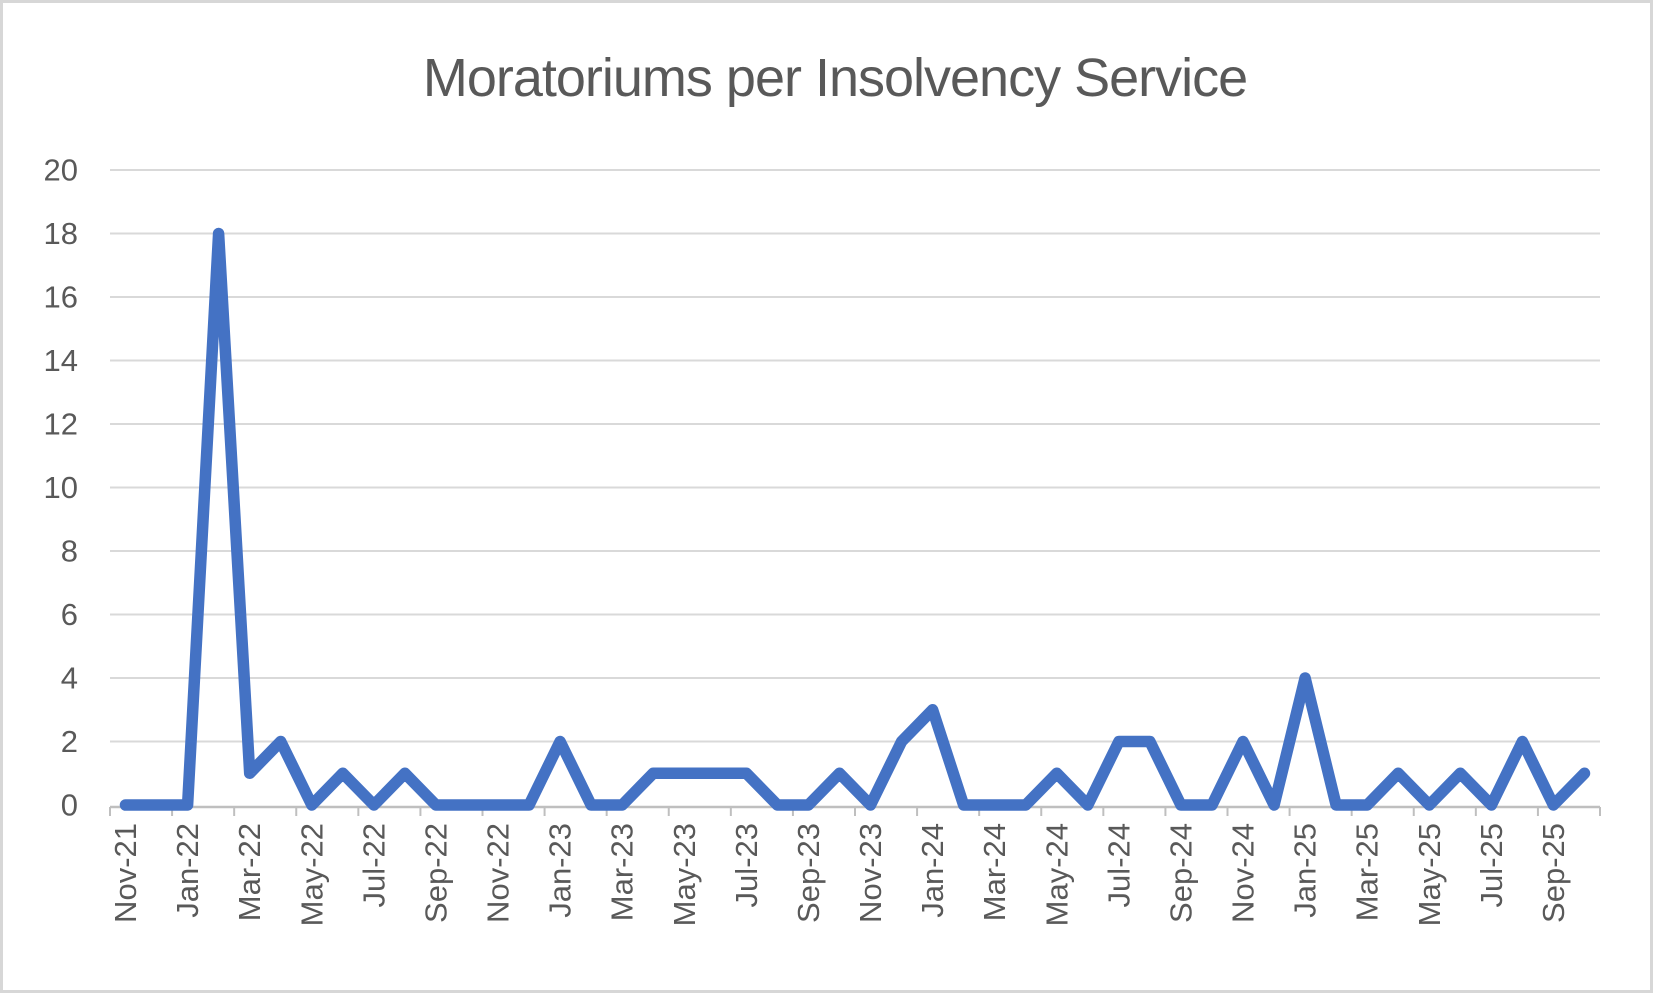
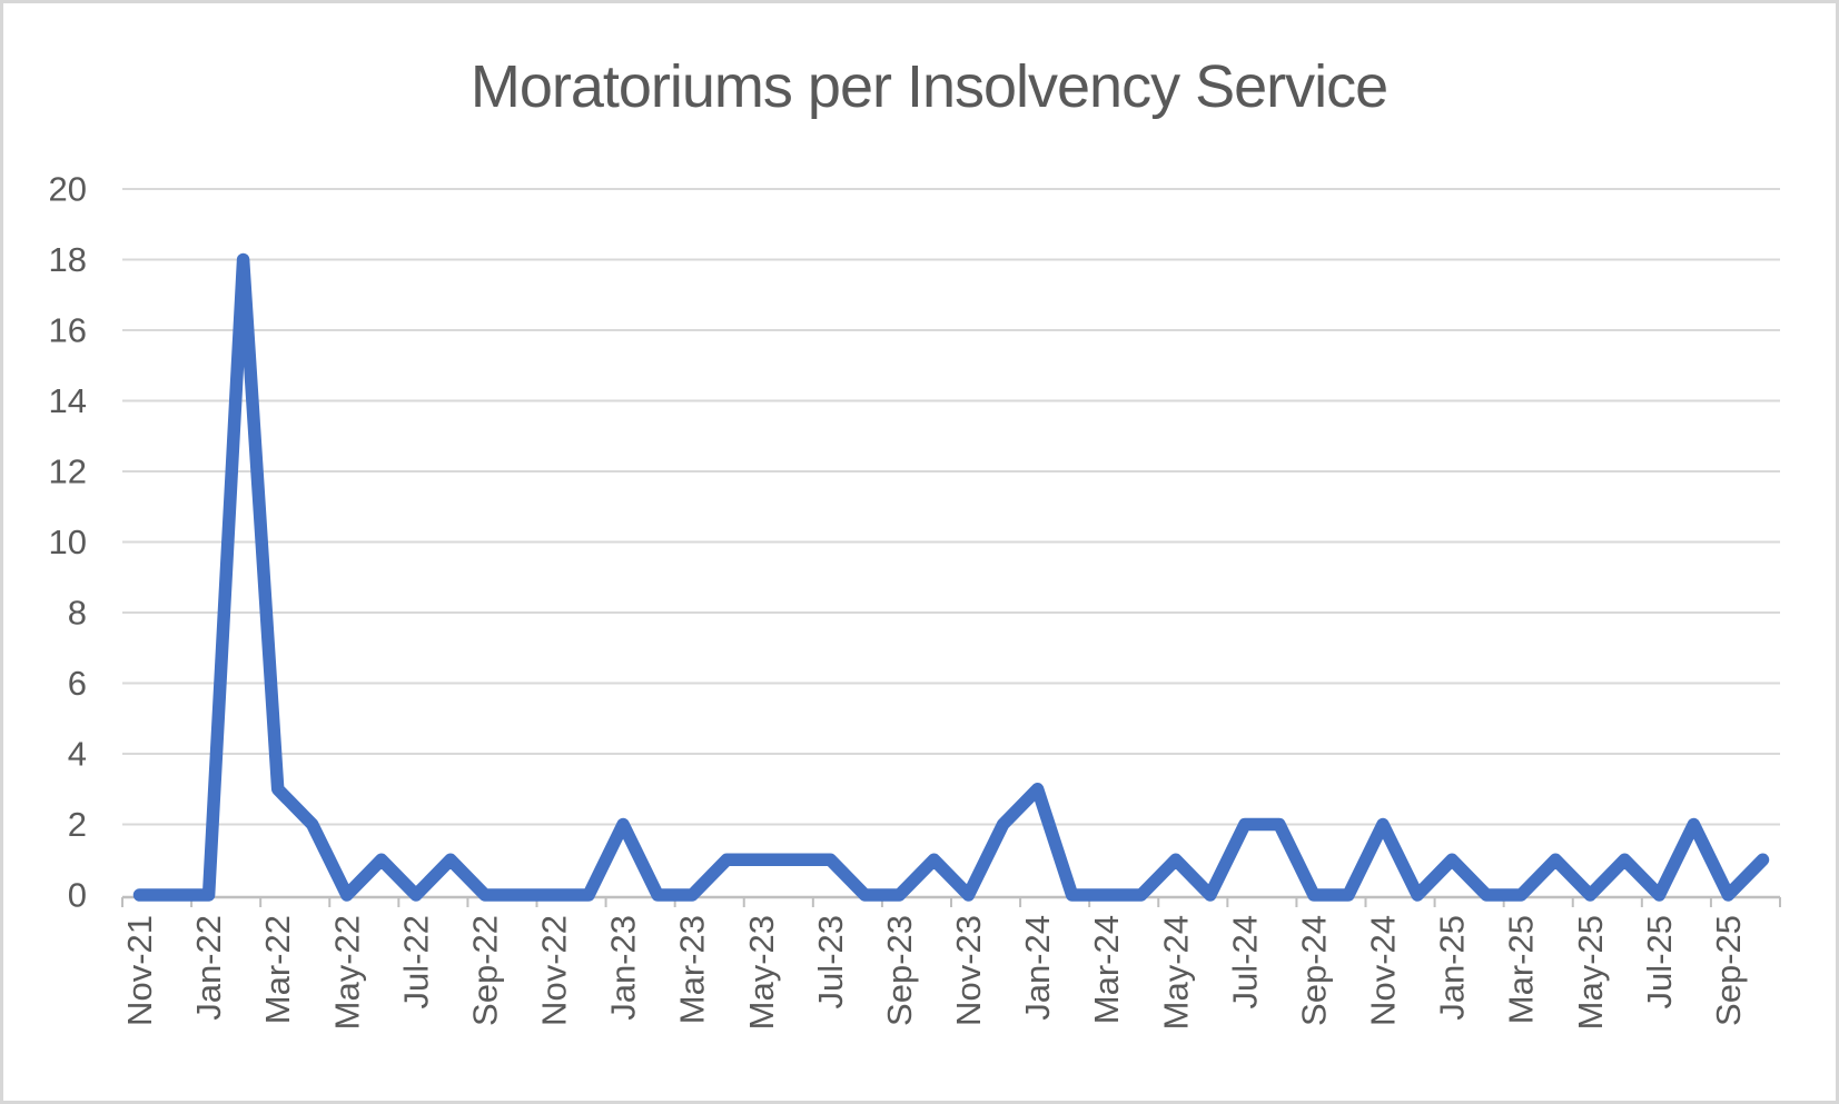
Mar-22: 1 -> 3
Jan-25: 4 -> 1
